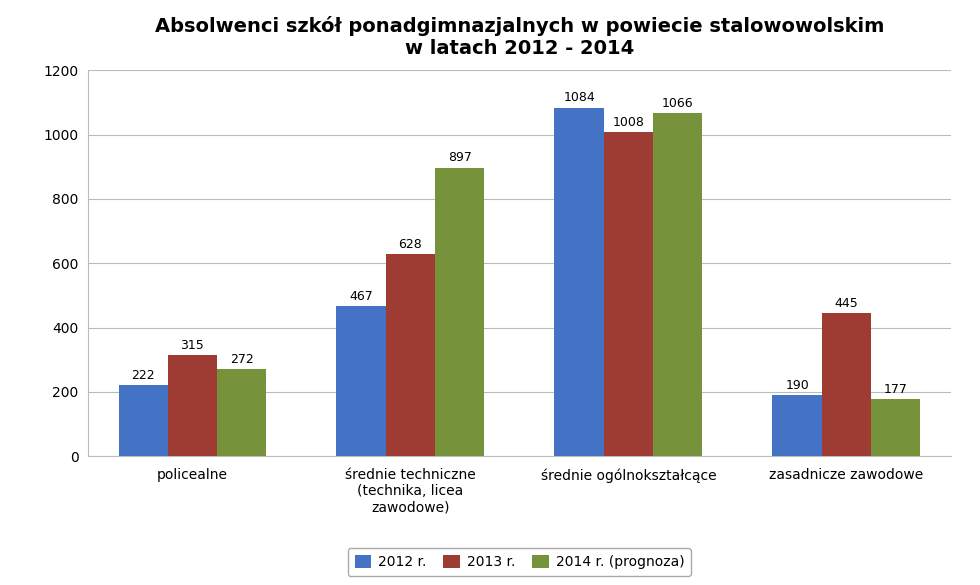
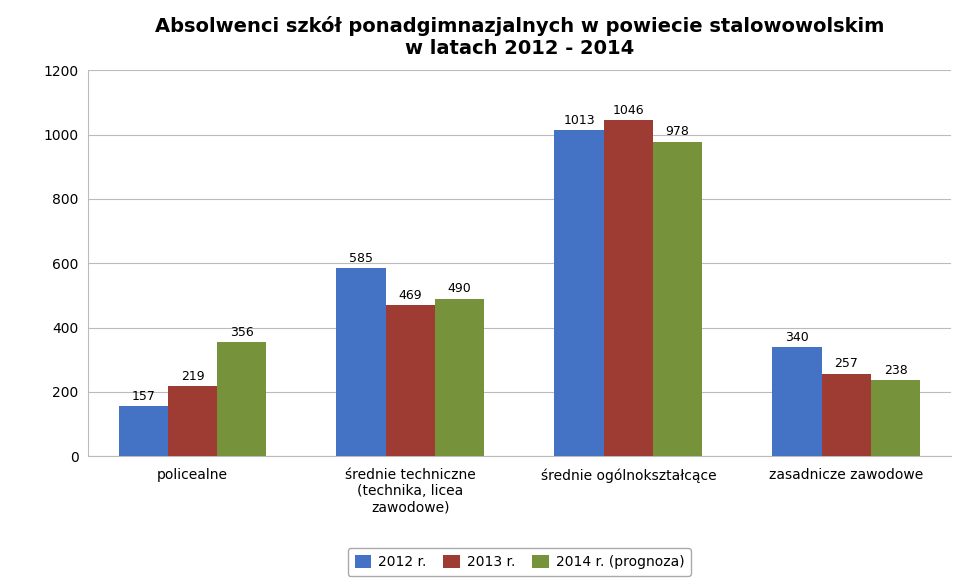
2012 r./policealne: 222 -> 157
2013 r./policealne: 315 -> 219
2014 r. (prognoza)/policealne: 272 -> 356
2012 r./średnie techniczne (technika, licea zawodowe): 467 -> 585
2013 r./średnie techniczne (technika, licea zawodowe): 628 -> 469
2014 r. (prognoza)/średnie techniczne (technika, licea zawodowe): 897 -> 490
2012 r./średnie ogólnokształcące: 1084 -> 1013
2013 r./średnie ogólnokształcące: 1008 -> 1046
2014 r. (prognoza)/średnie ogólnokształcące: 1066 -> 978
2012 r./zasadnicze zawodowe: 190 -> 340
2013 r./zasadnicze zawodowe: 445 -> 257
2014 r. (prognoza)/zasadnicze zawodowe: 177 -> 238
